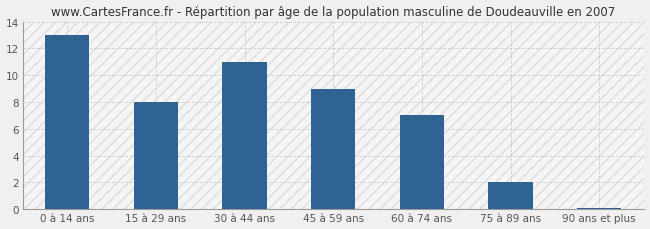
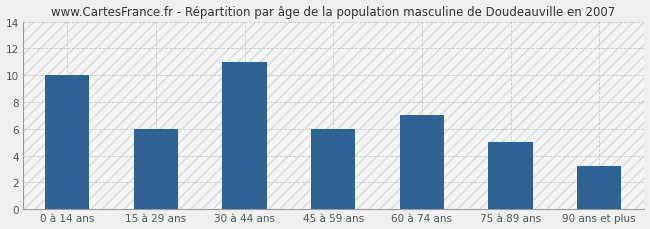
0 à 14 ans: 13.0 -> 10.0
15 à 29 ans: 8.0 -> 6.0
45 à 59 ans: 9.0 -> 6.0
75 à 89 ans: 2.0 -> 5.0
90 ans et plus: 0.1 -> 3.2
